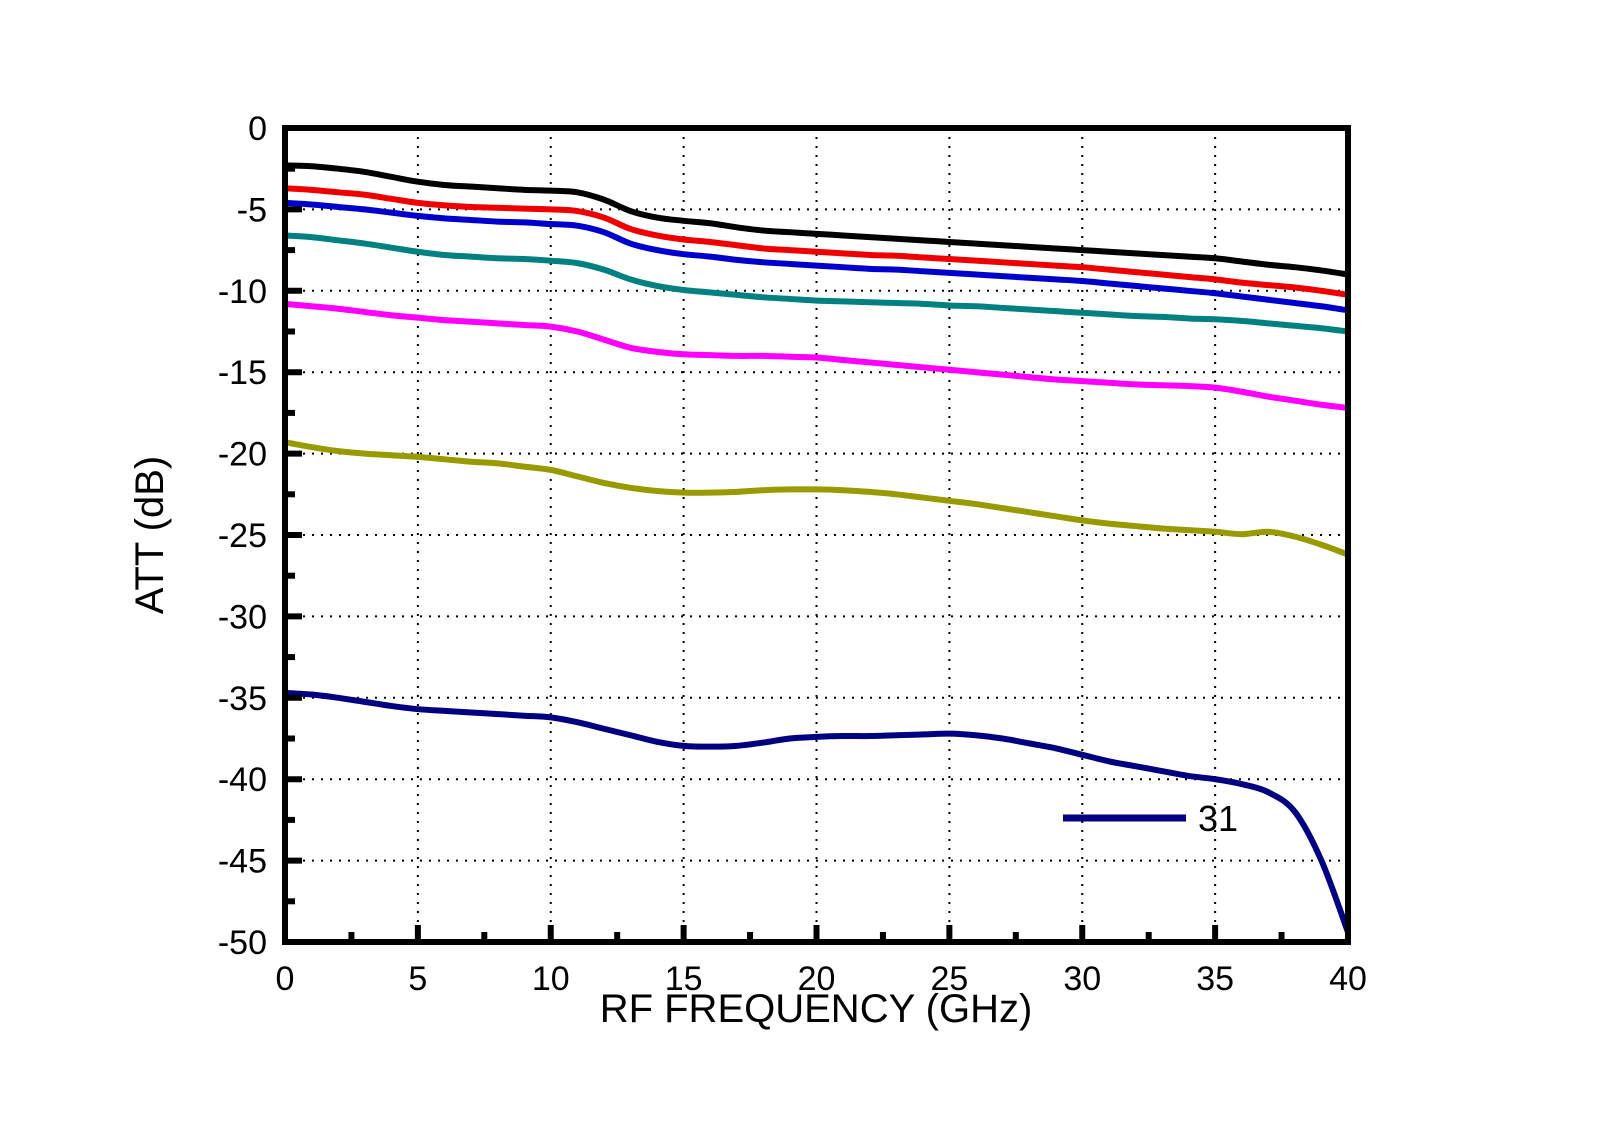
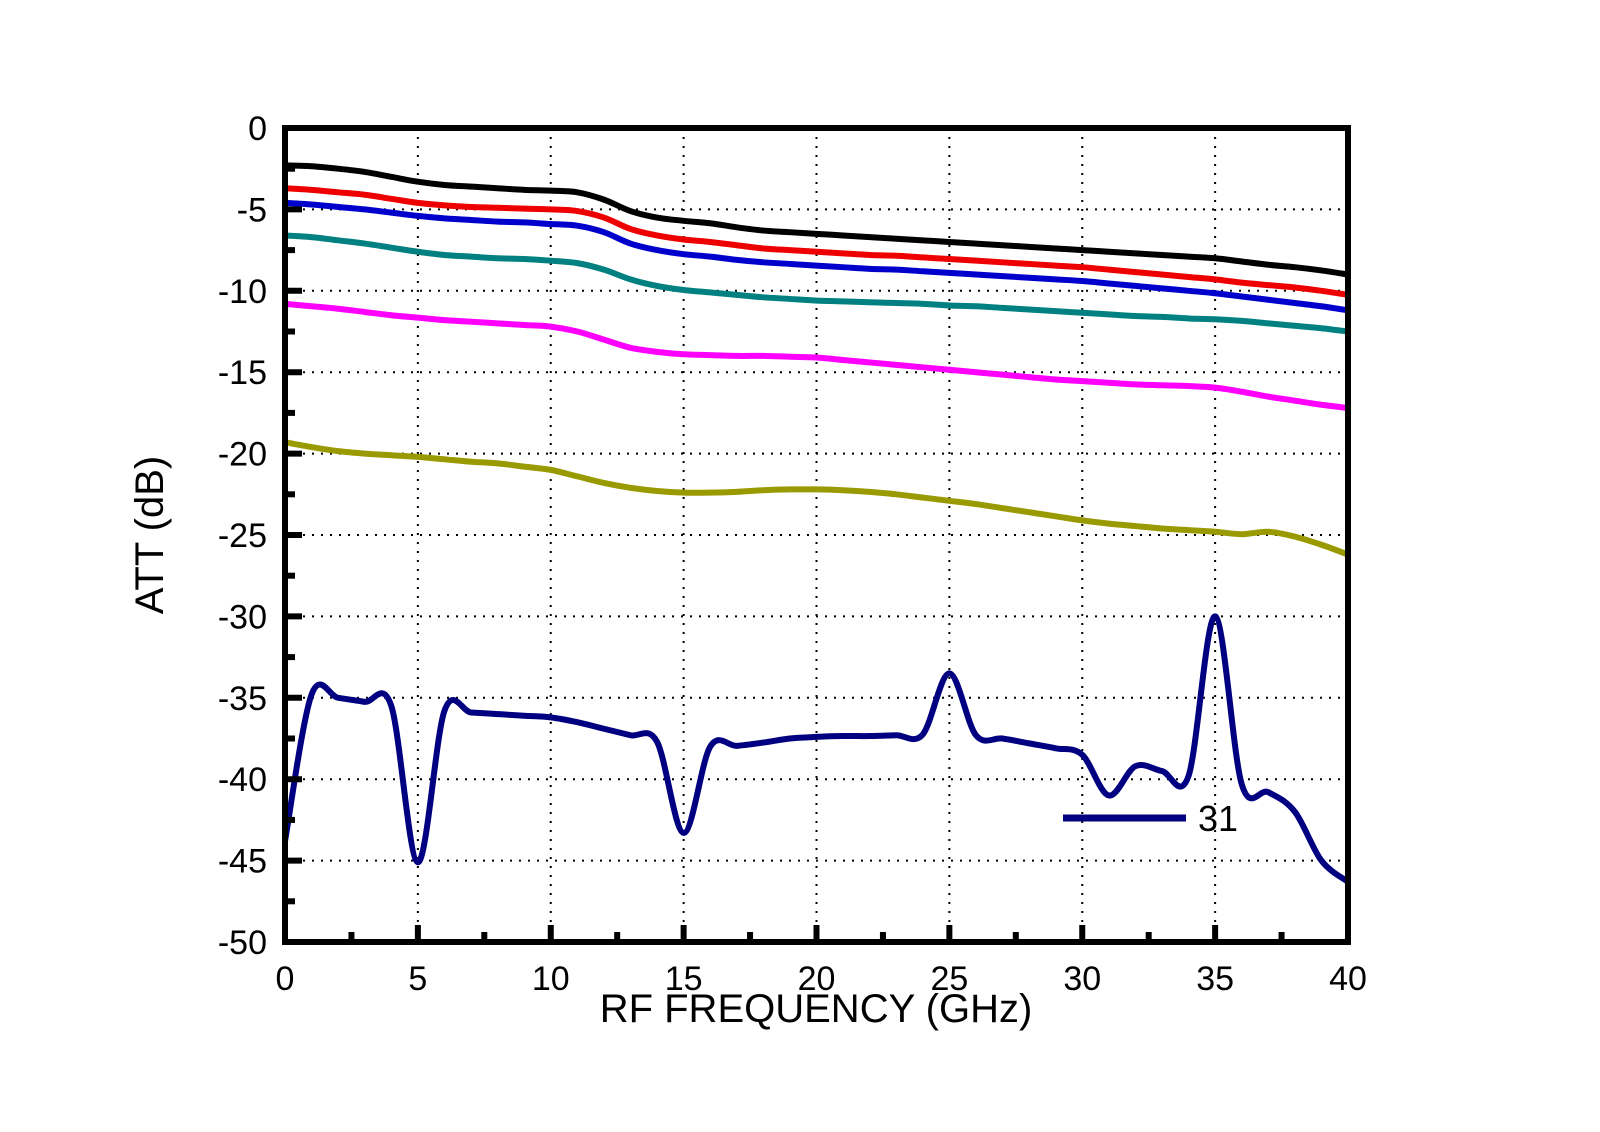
31/0: -34.7 -> -43.8
31/5: -35.7 -> -45.1
31/15: -38.0 -> -43.3
31/25: -37.2 -> -33.5
31/31: -38.9 -> -41.0
31/35: -40.0 -> -30.0
31/40: -49.4 -> -46.3
